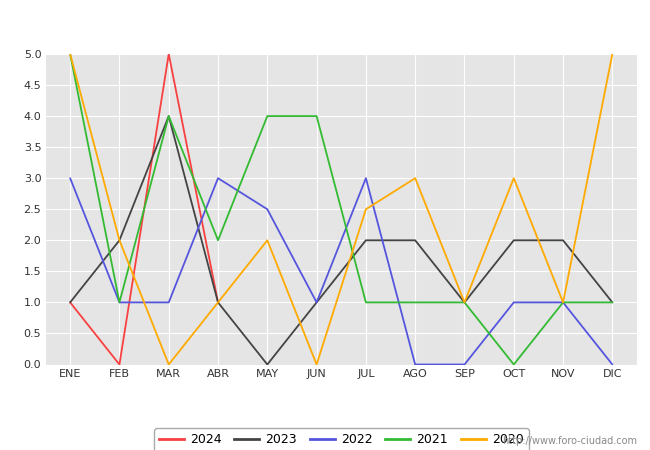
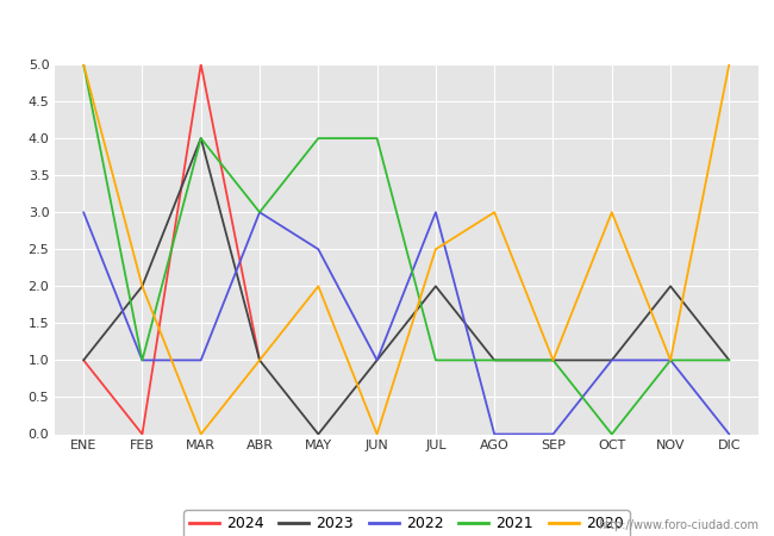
2021/ABR: 2 -> 3
2023/AGO: 2 -> 1
2023/OCT: 2 -> 1
